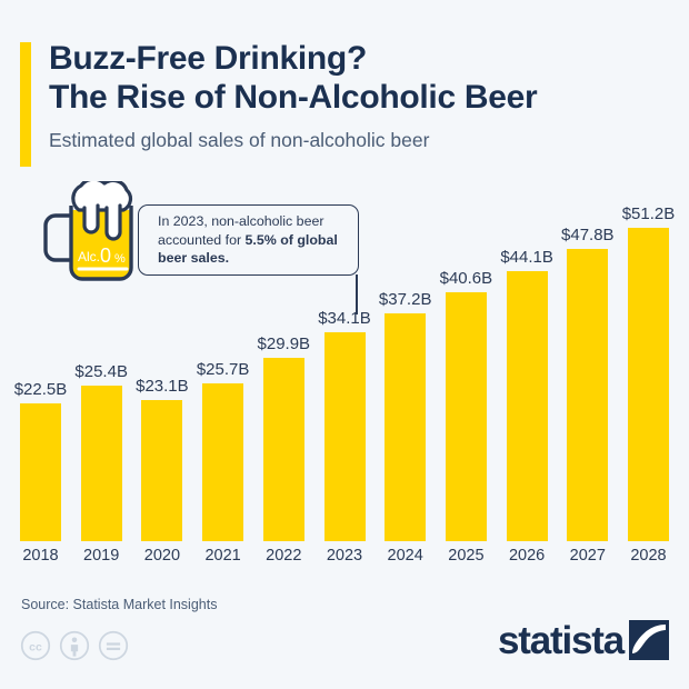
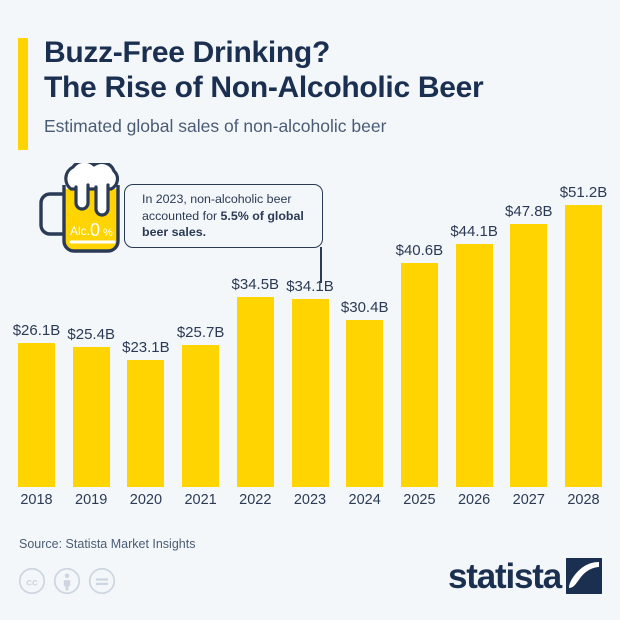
2018: $22.5B -> $26.1B
2022: $29.9B -> $34.5B
2024: $37.2B -> $30.4B
